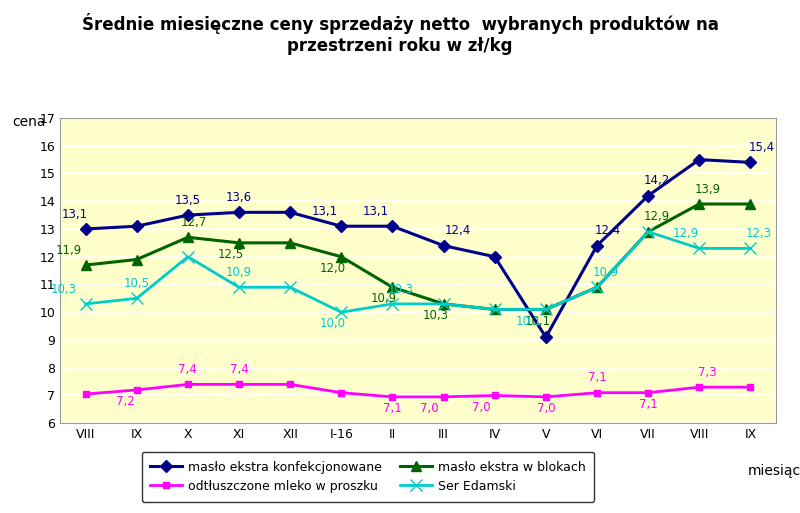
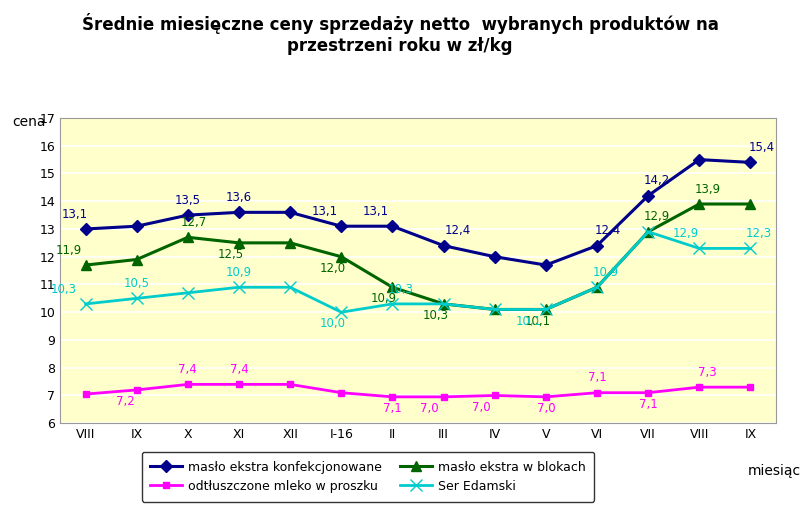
Ser Edamski/X: 12.0 -> 10.7
masło ekstra konfekcjonowane/V: 9.1 -> 11.7
